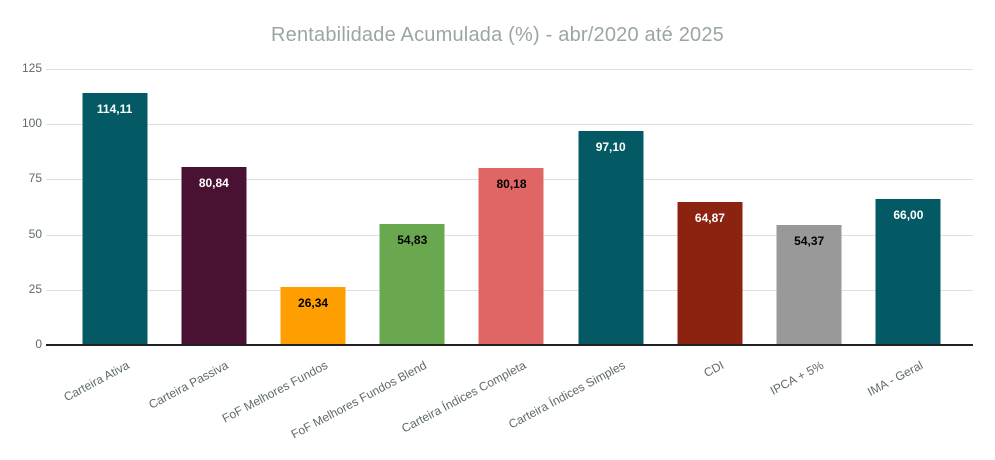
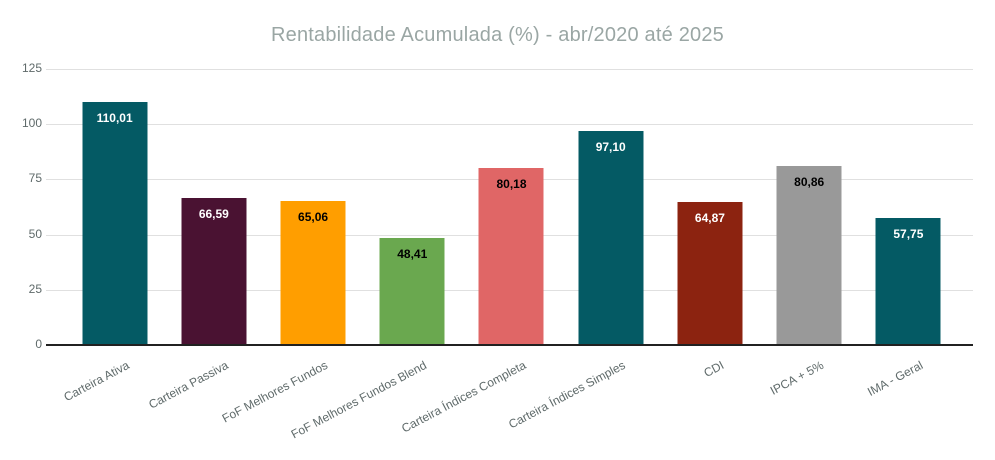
Carteira Ativa: 114,11 -> 110,01
Carteira Passiva: 80,84 -> 66,59
FoF Melhores Fundos: 26,34 -> 65,06
FoF Melhores Fundos Blend: 54,83 -> 48,41
IPCA + 5%: 54,37 -> 80,86
IMA - Geral: 66,00 -> 57,75
